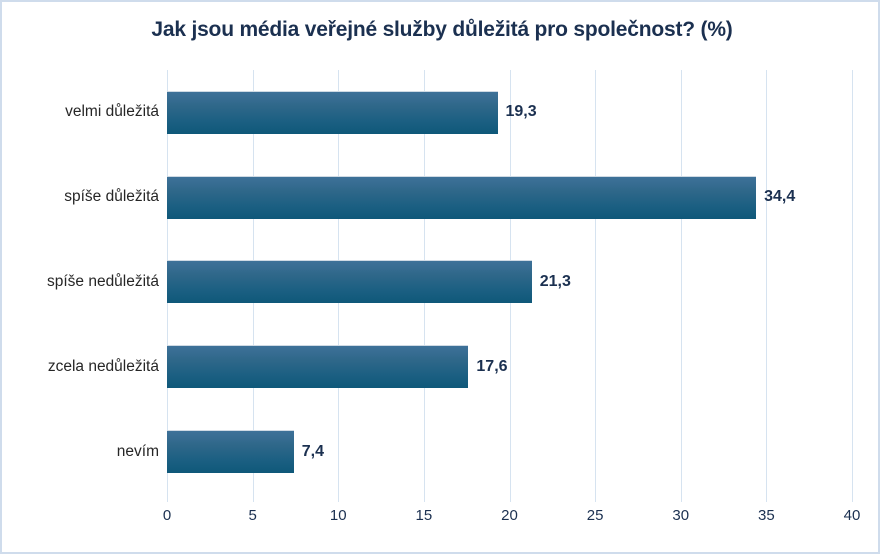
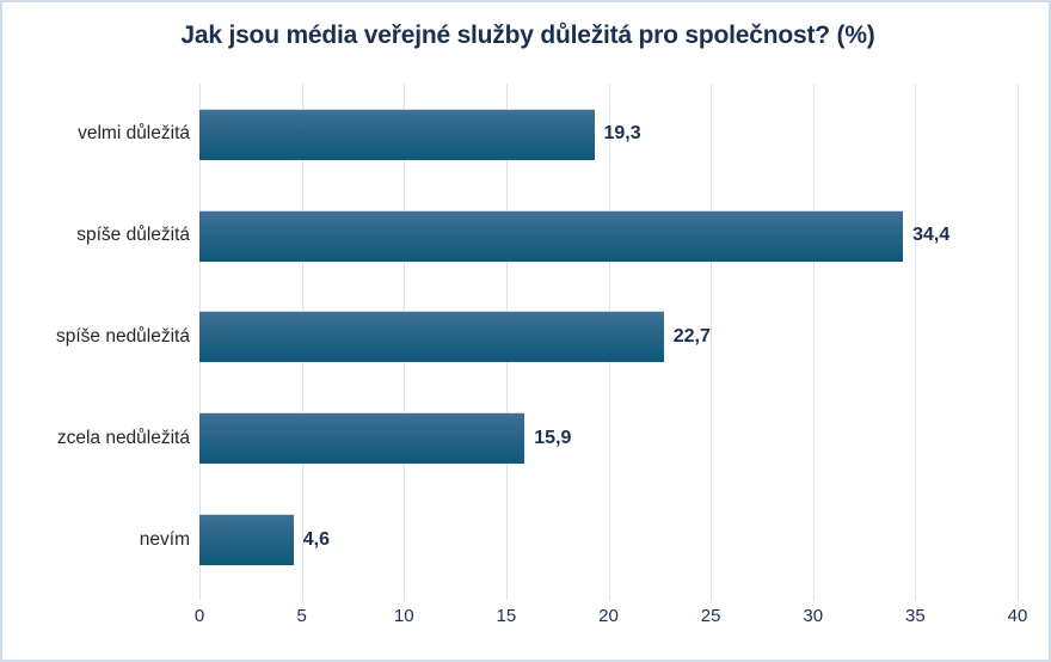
spíše nedůležitá: 21,3 -> 22,7
zcela nedůležitá: 17,6 -> 15,9
nevím: 7,4 -> 4,6
